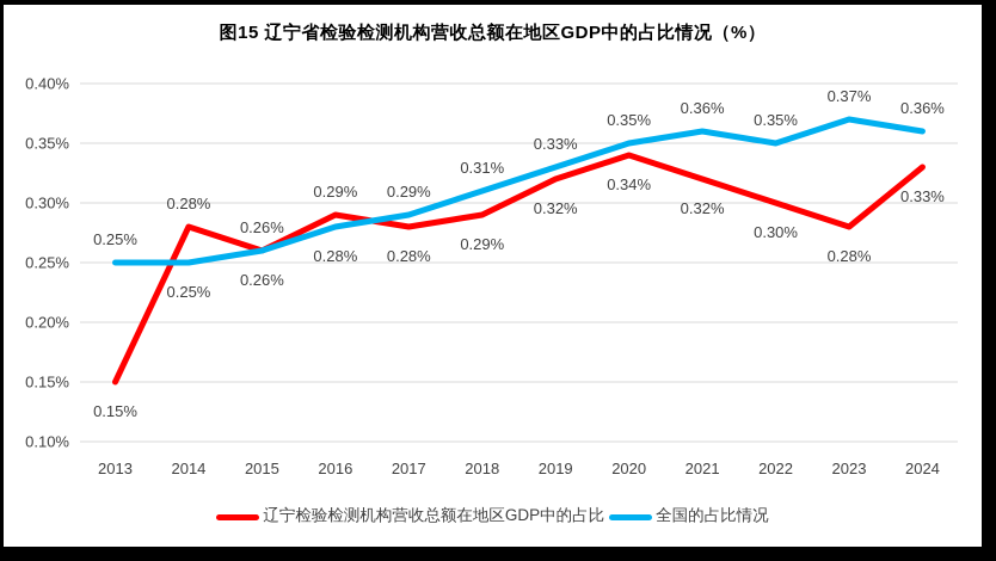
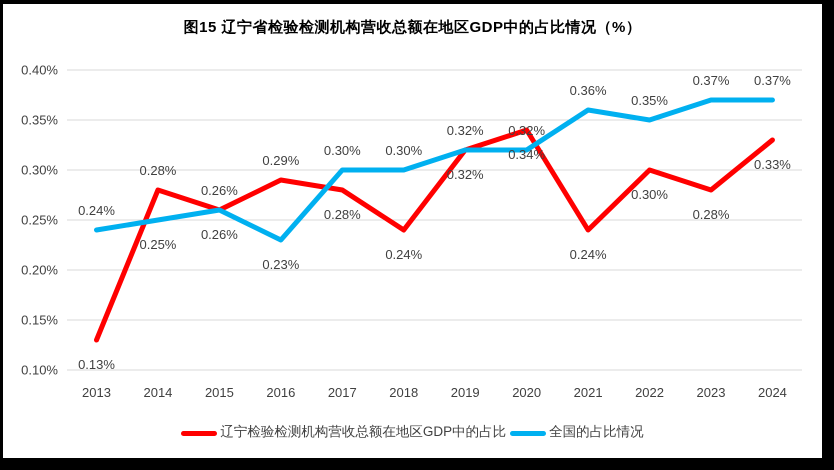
辽宁检验检测机构营收总额在地区GDP中的占比/2013: 0.15% -> 0.13%
全国的占比情况/2013: 0.25% -> 0.24%
全国的占比情况/2016: 0.28% -> 0.23%
全国的占比情况/2017: 0.29% -> 0.30%
辽宁检验检测机构营收总额在地区GDP中的占比/2018: 0.29% -> 0.24%
全国的占比情况/2018: 0.31% -> 0.30%
全国的占比情况/2019: 0.33% -> 0.32%
全国的占比情况/2020: 0.35% -> 0.32%
辽宁检验检测机构营收总额在地区GDP中的占比/2021: 0.32% -> 0.24%
全国的占比情况/2024: 0.36% -> 0.37%
